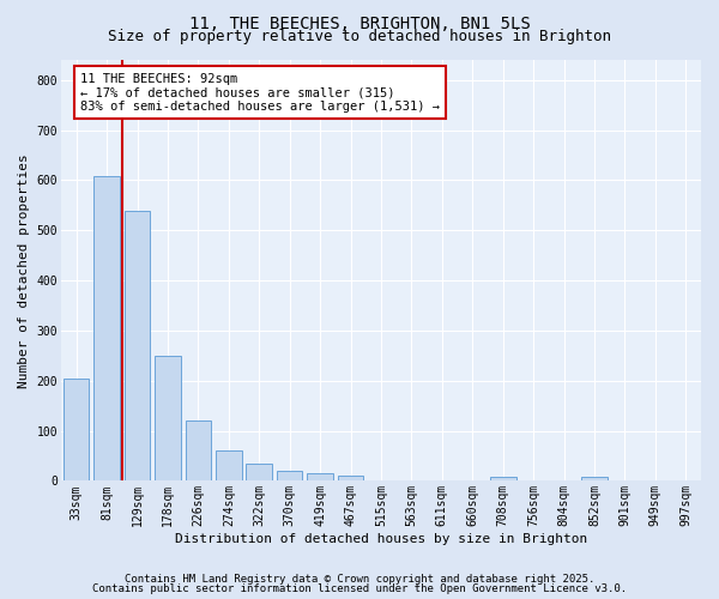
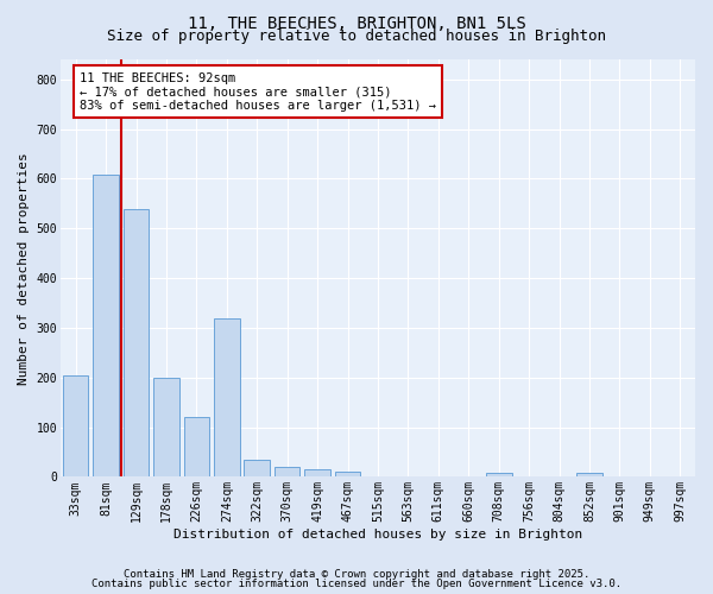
178sqm: 250 -> 200
274sqm: 60 -> 320
